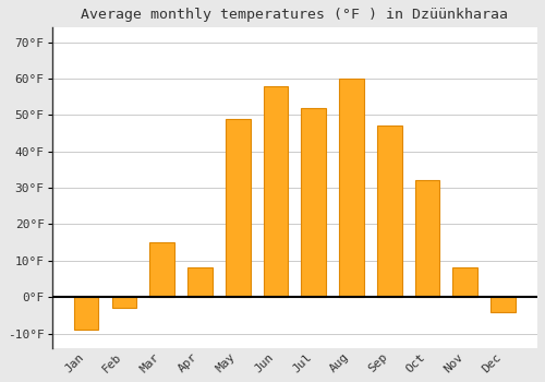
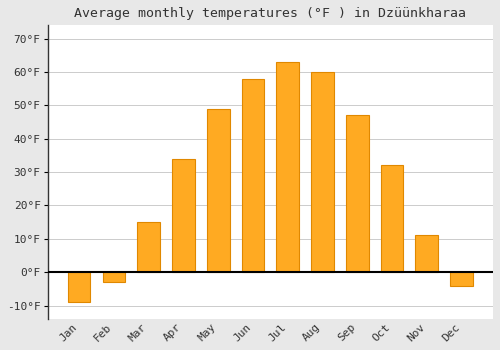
Apr: 8°F -> 34°F
Jul: 52°F -> 63°F
Nov: 8°F -> 11°F
